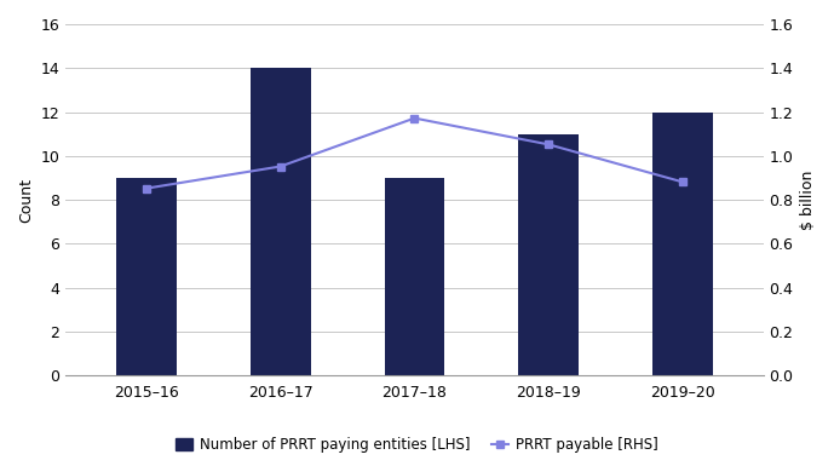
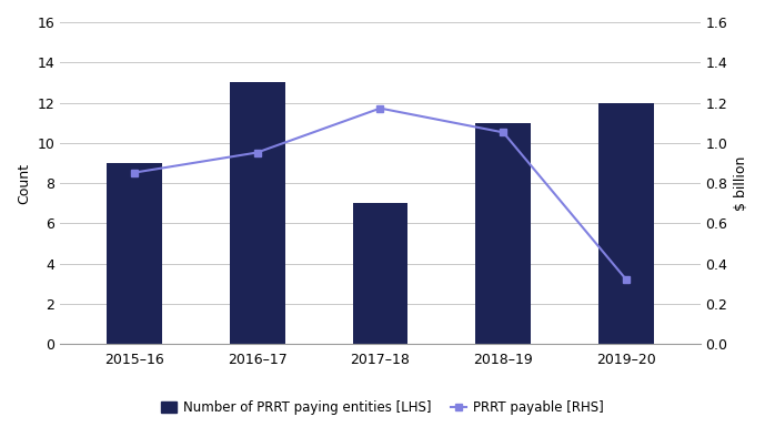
Number of PRRT paying entities [LHS]/2016–17: 14 -> 13
Number of PRRT paying entities [LHS]/2017–18: 9 -> 7
PRRT payable [RHS]/2019–20: 0.88 -> 0.32
